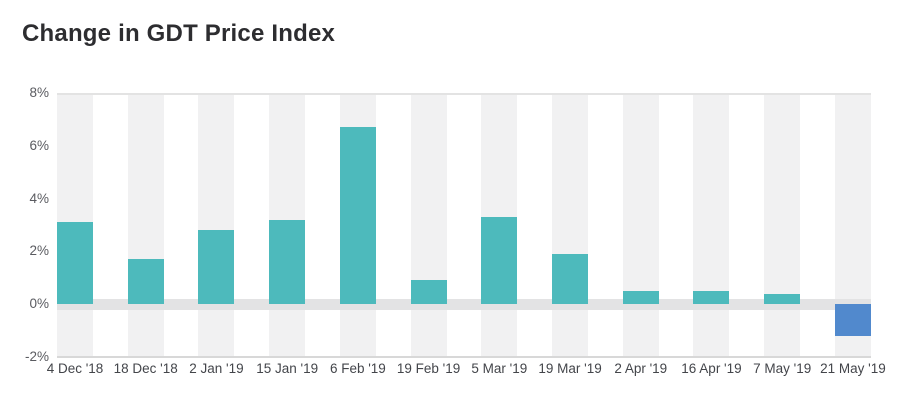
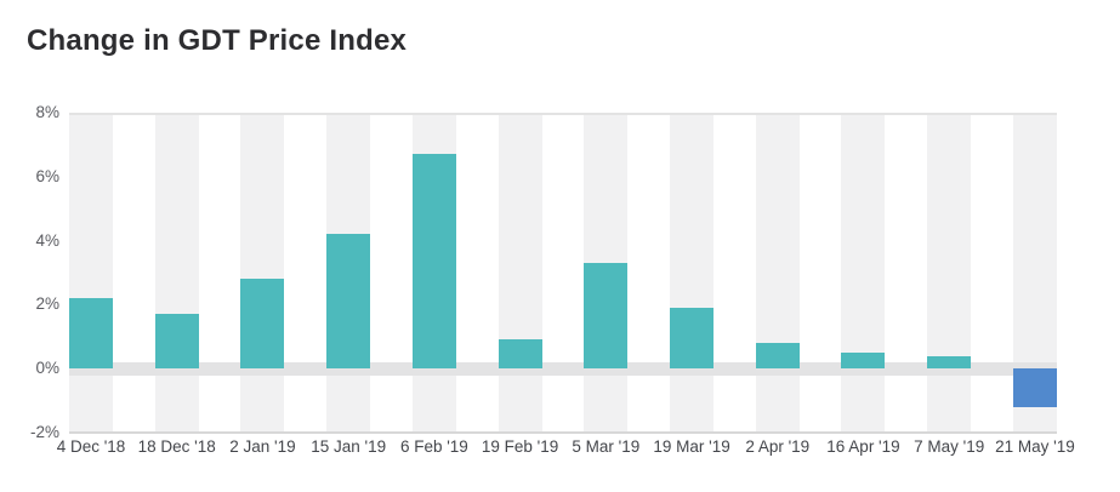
4 Dec '18: 3.1% -> 2.2%
15 Jan '19: 3.2% -> 4.2%
2 Apr '19: 0.5% -> 0.8%
